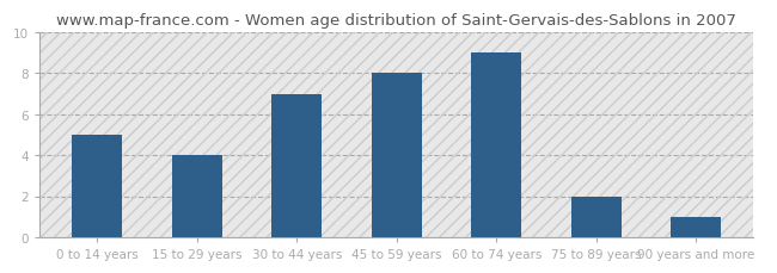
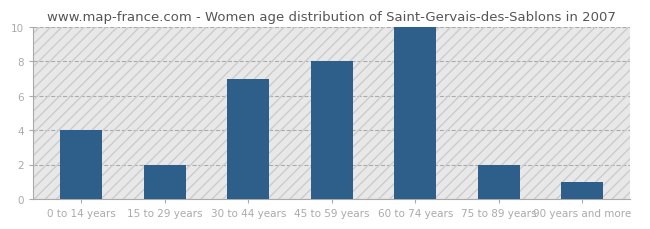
0 to 14 years: 5 -> 4
15 to 29 years: 4 -> 2
60 to 74 years: 9 -> 10
